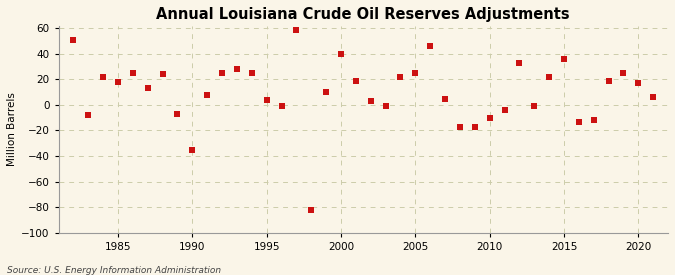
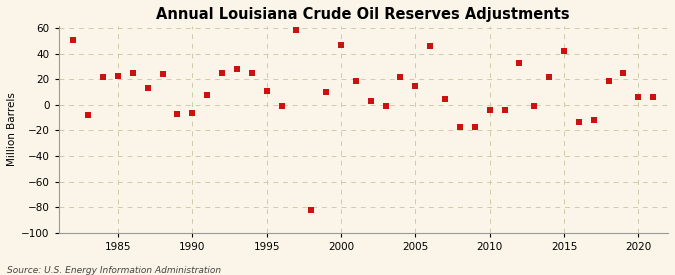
1985: 18 -> 23
1990: -35 -> -6
1995: 4 -> 11
2000: 40 -> 47
2005: 25 -> 15
2010: -10 -> -4
2015: 36 -> 42
2020: 17 -> 6
